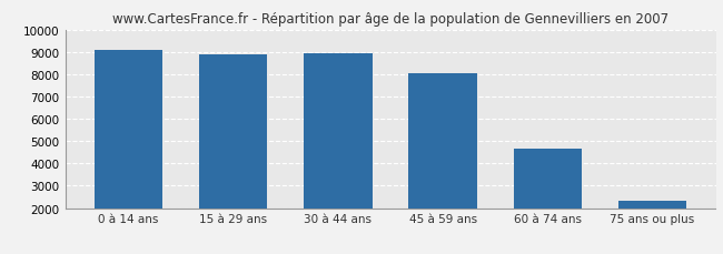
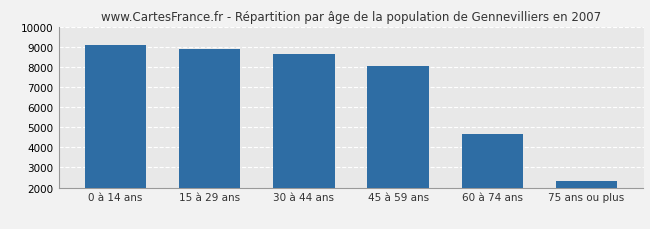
30 à 44 ans: 8950 -> 8650
